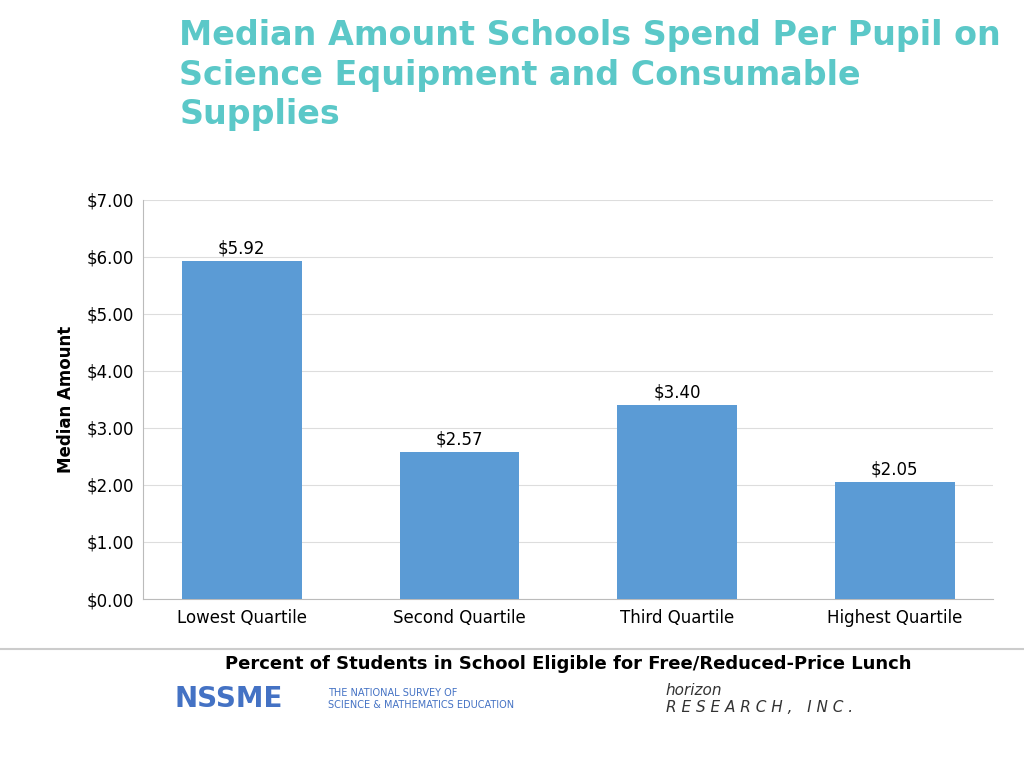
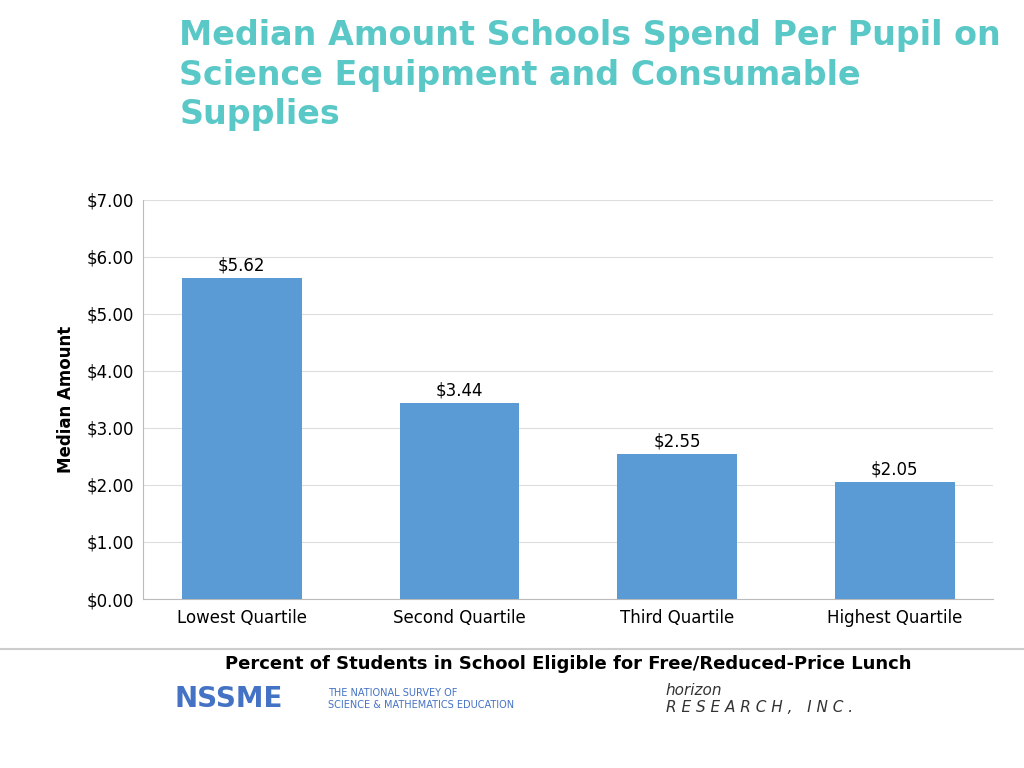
Lowest Quartile: $5.92 -> $5.62
Second Quartile: $2.57 -> $3.44
Third Quartile: $3.40 -> $2.55
